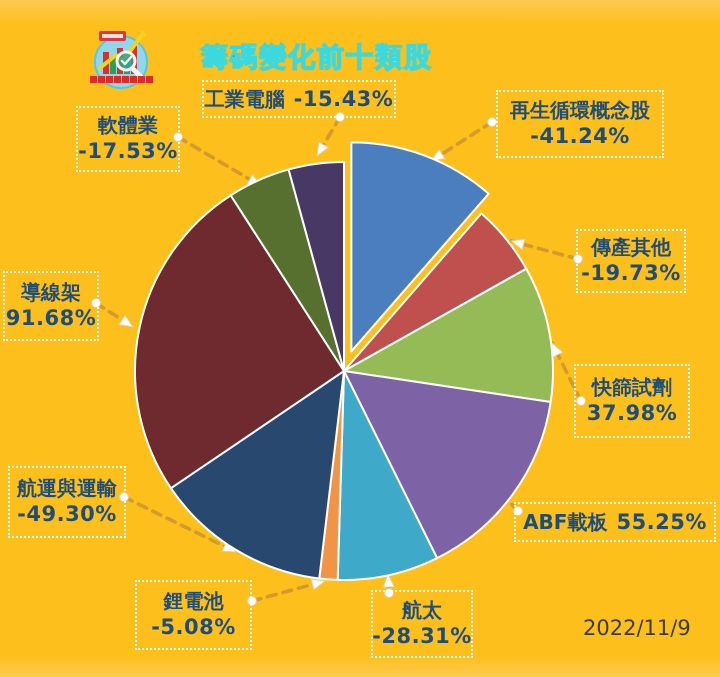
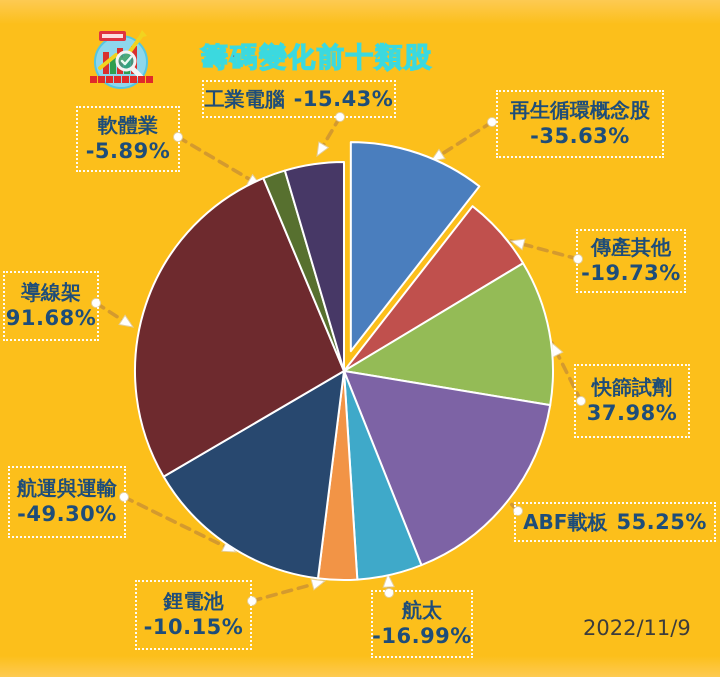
再生循環概念股: -41.24% -> -35.63%
航太: -28.31% -> -16.99%
鋰電池: -5.08% -> -10.15%
軟體業: -17.53% -> -5.89%
